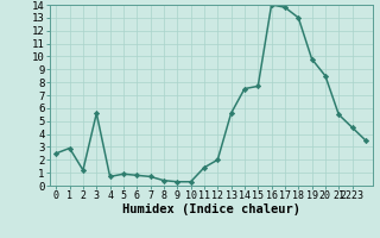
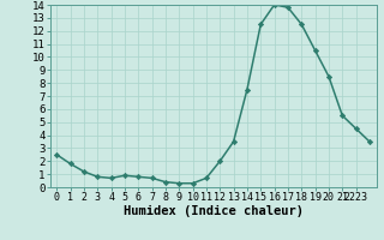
1: 2.9 -> 1.8
3: 5.6 -> 0.8
11: 1.4 -> 0.7
13: 5.6 -> 3.5
15: 7.7 -> 12.5
18: 13.0 -> 12.5
19: 9.8 -> 10.5
